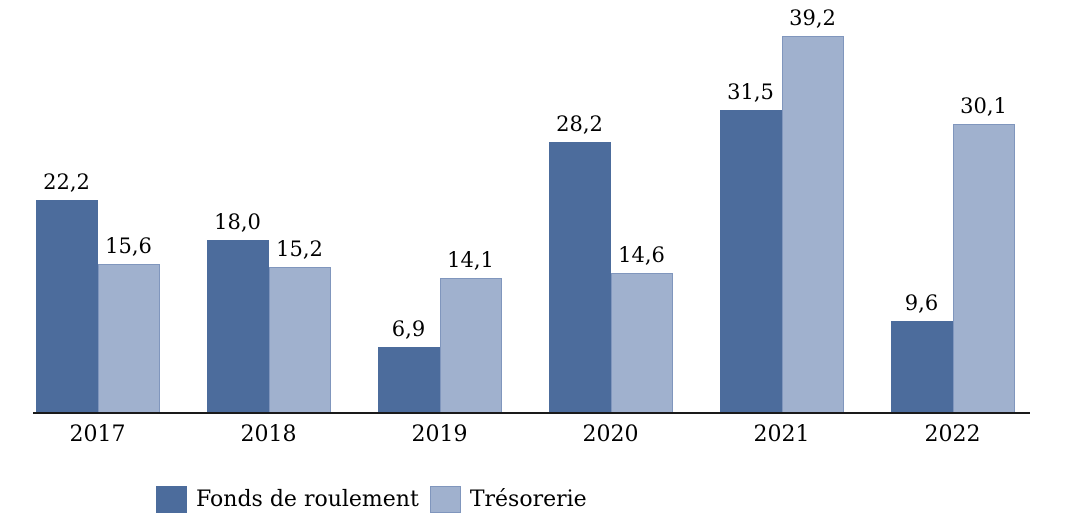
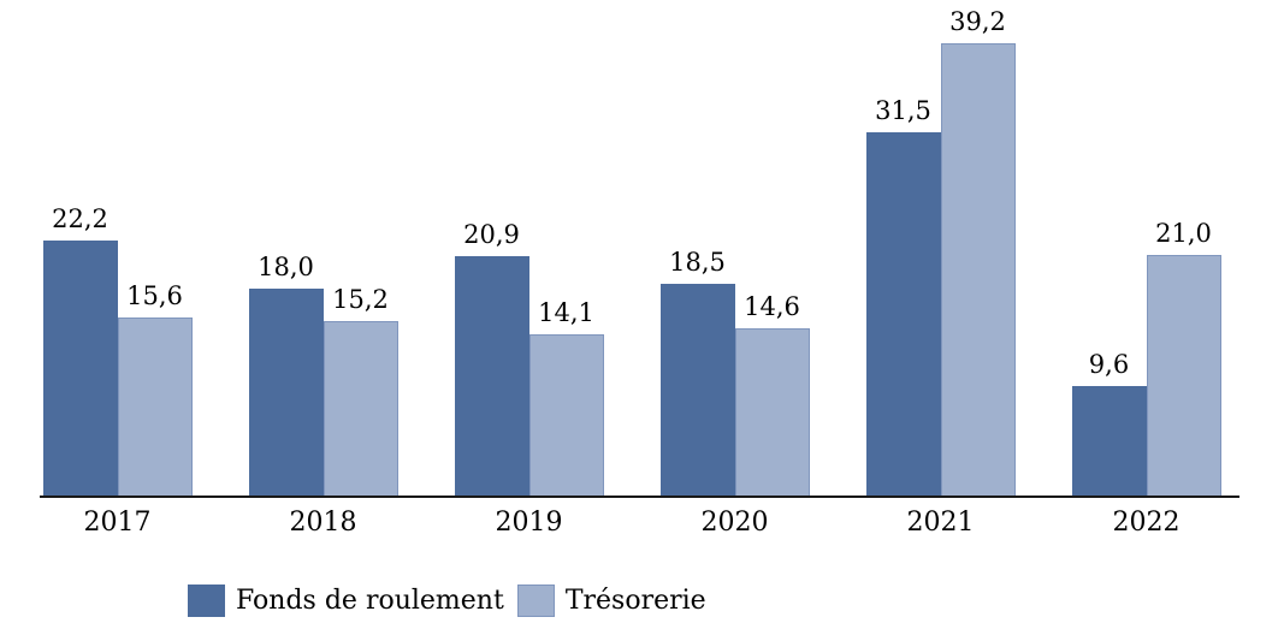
Fonds de roulement/2019: 6,9 -> 20,9
Fonds de roulement/2020: 28,2 -> 18,5
Trésorerie/2022: 30,1 -> 21,0
